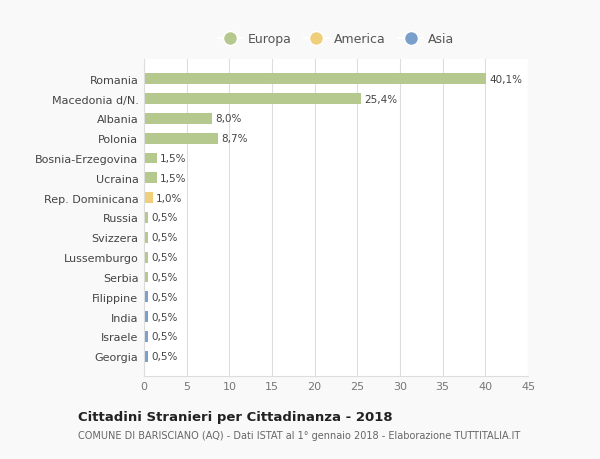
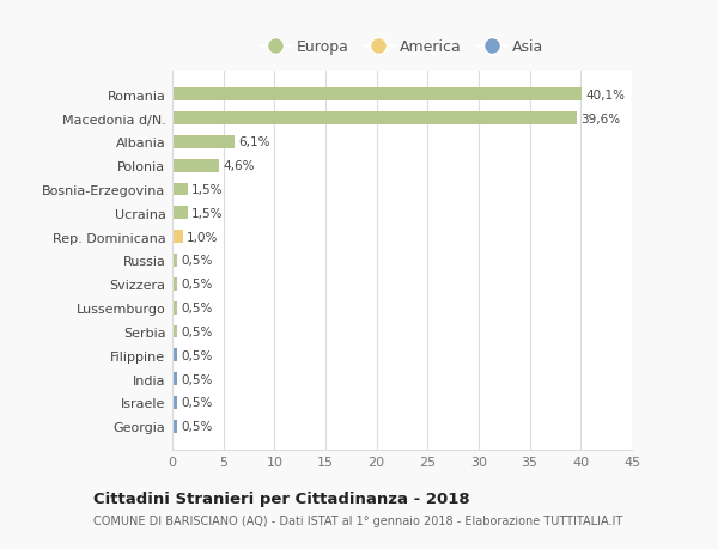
Macedonia d/N.: 25,4% -> 39,6%
Albania: 8,0% -> 6,1%
Polonia: 8,7% -> 4,6%
